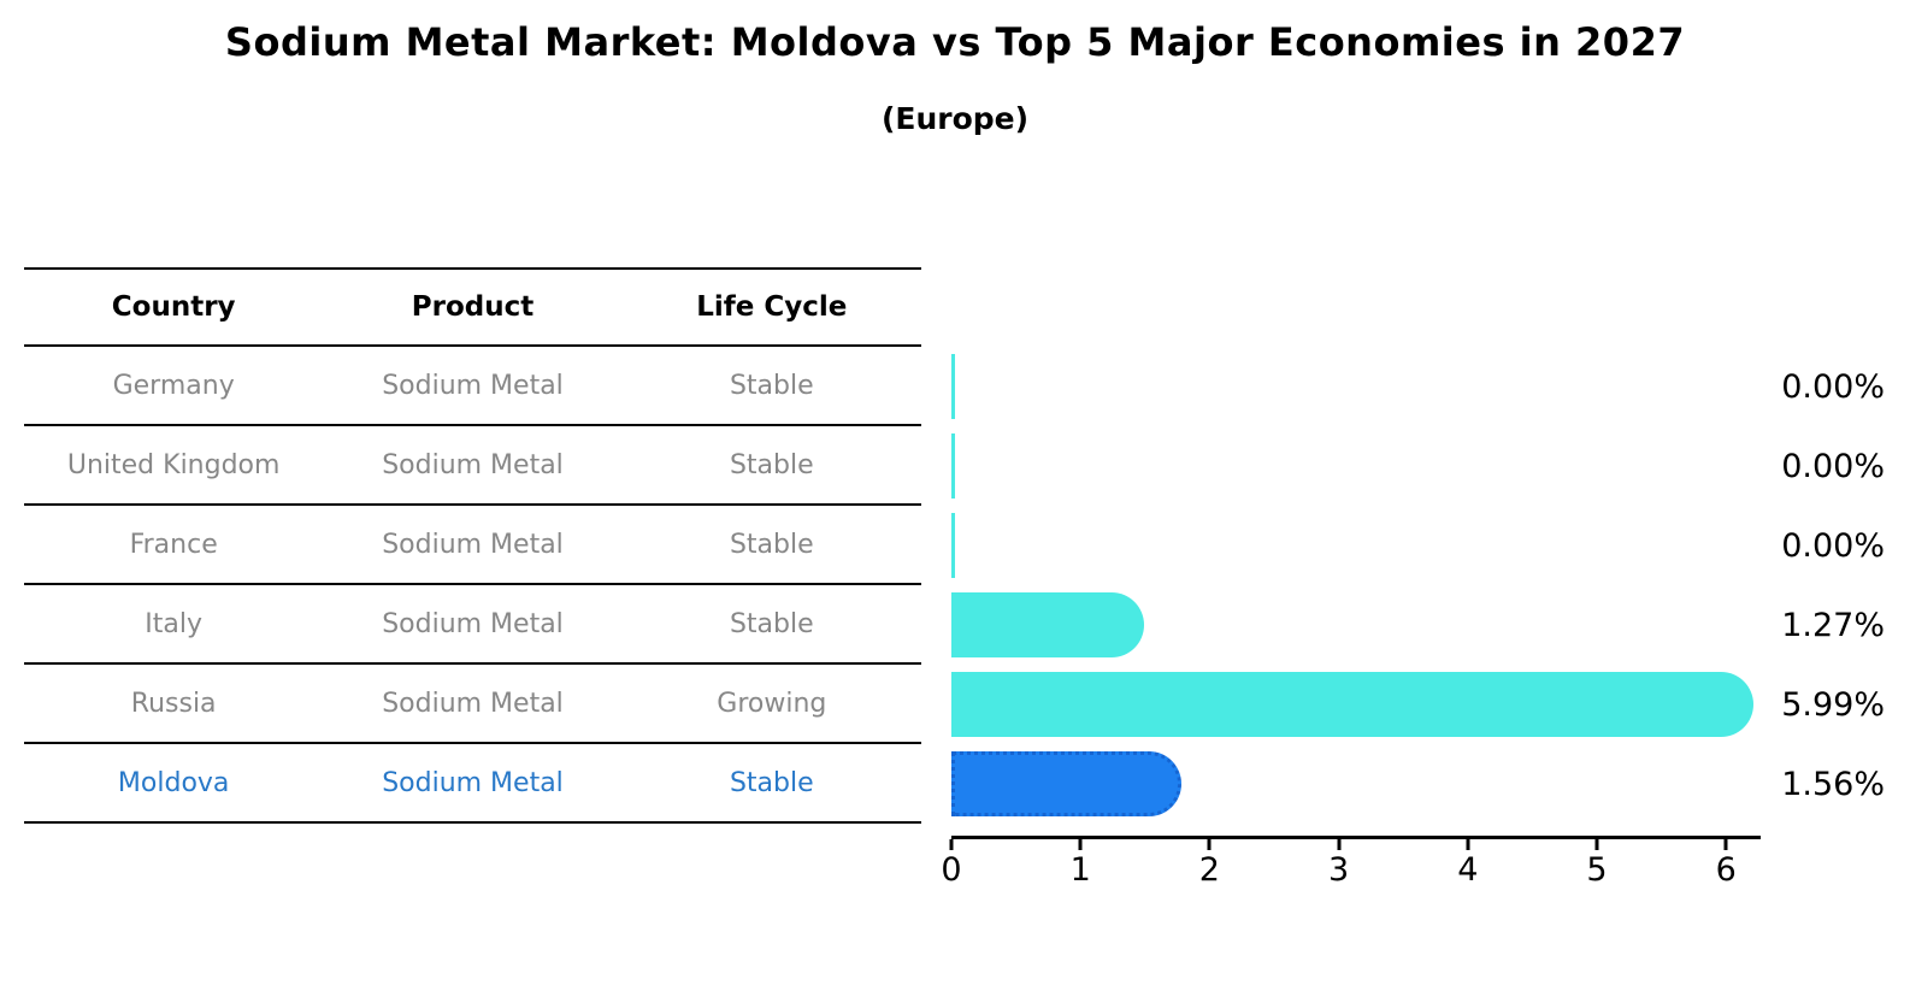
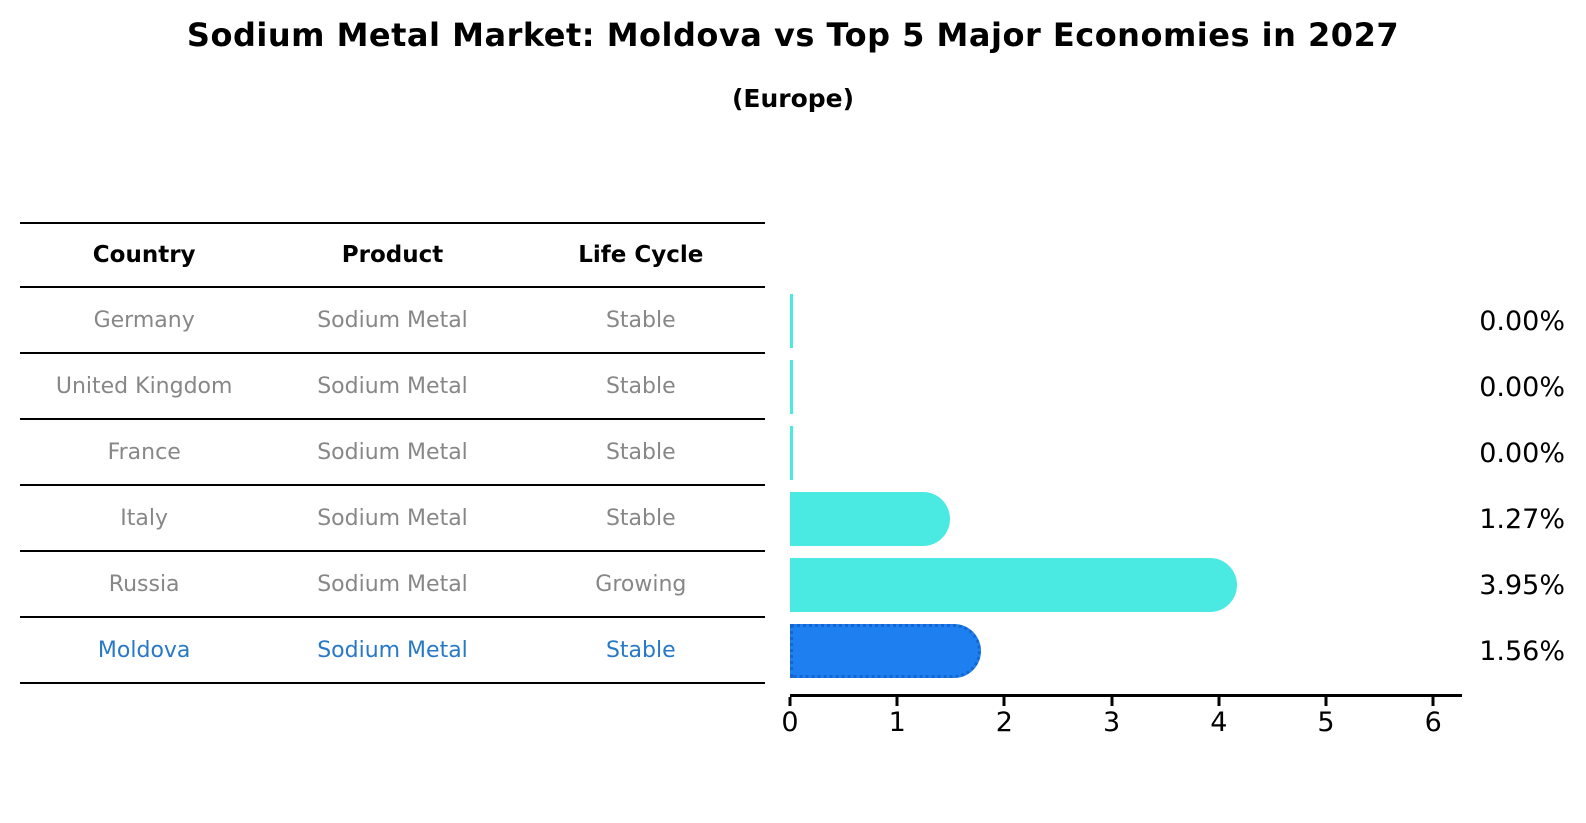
Russia: 5.99% -> 3.95%
